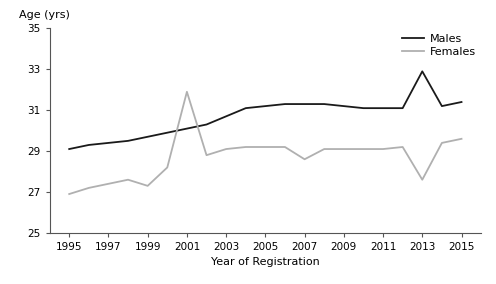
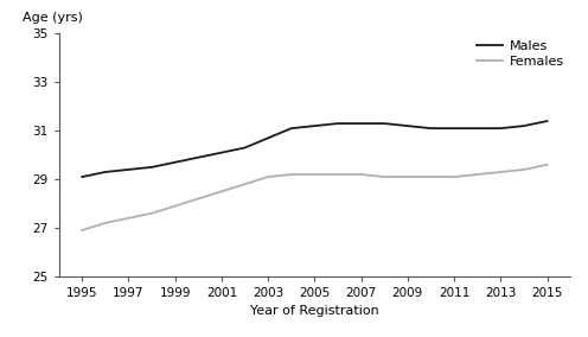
Females/1999: 27.3 -> 27.9
Females/2001: 31.9 -> 28.5
Females/2007: 28.6 -> 29.2
Males/2013: 32.9 -> 31.1
Females/2013: 27.6 -> 29.3
